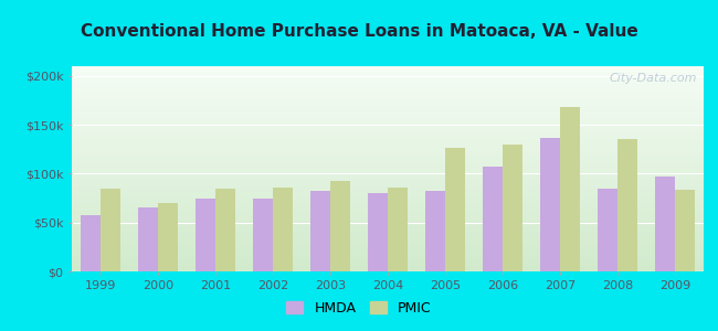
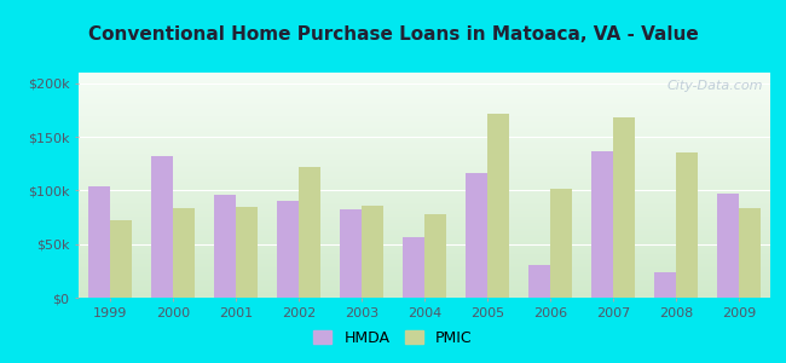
HMDA/1999: $58k -> $104k
PMIC/1999: $85k -> $72k
HMDA/2000: $65k -> $132k
PMIC/2000: $70k -> $84k
HMDA/2001: $74k -> $96k
HMDA/2002: $75k -> $90k
PMIC/2002: $86k -> $122k
PMIC/2003: $93k -> $86k
HMDA/2004: $80k -> $56k
PMIC/2004: $86k -> $78k
HMDA/2005: $82k -> $116k
PMIC/2005: $126k -> $172k
HMDA/2006: $107k -> $30k
PMIC/2006: $130k -> $102k
HMDA/2008: $85k -> $24k
